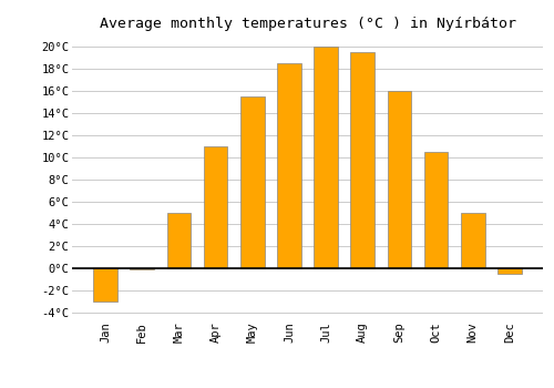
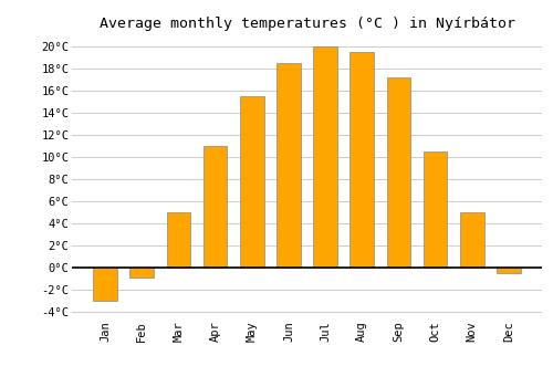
Feb: -0.1°C -> -0.9°C
Sep: 16.0°C -> 17.2°C
